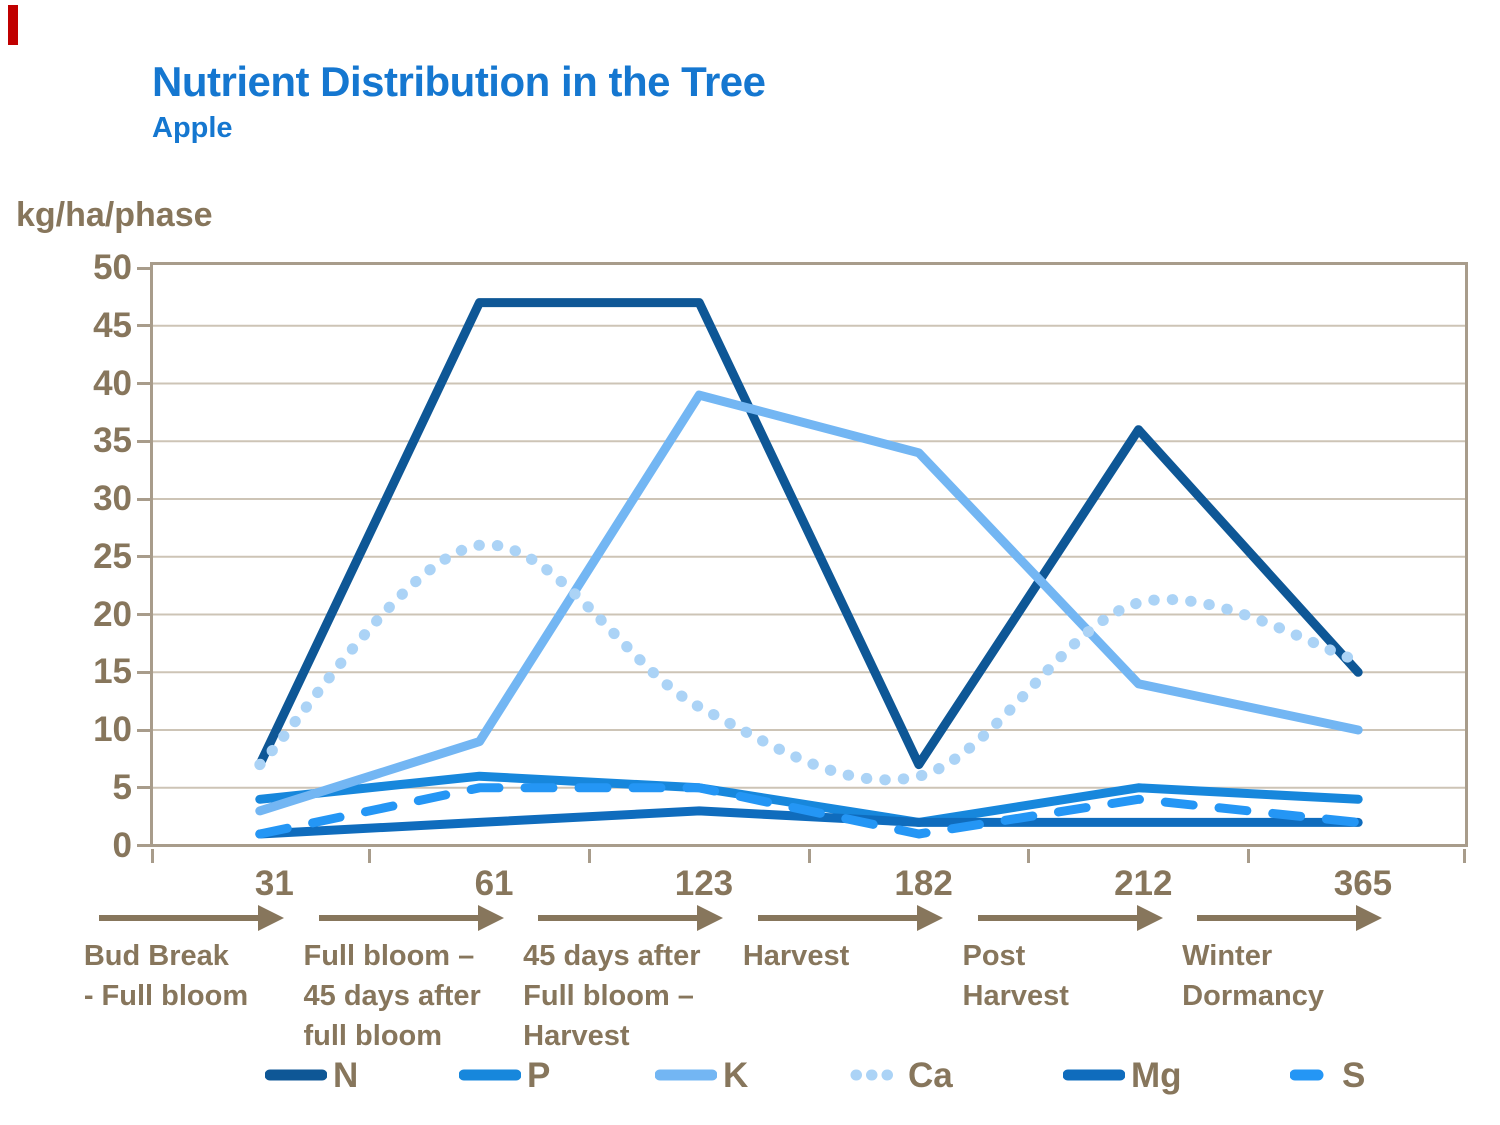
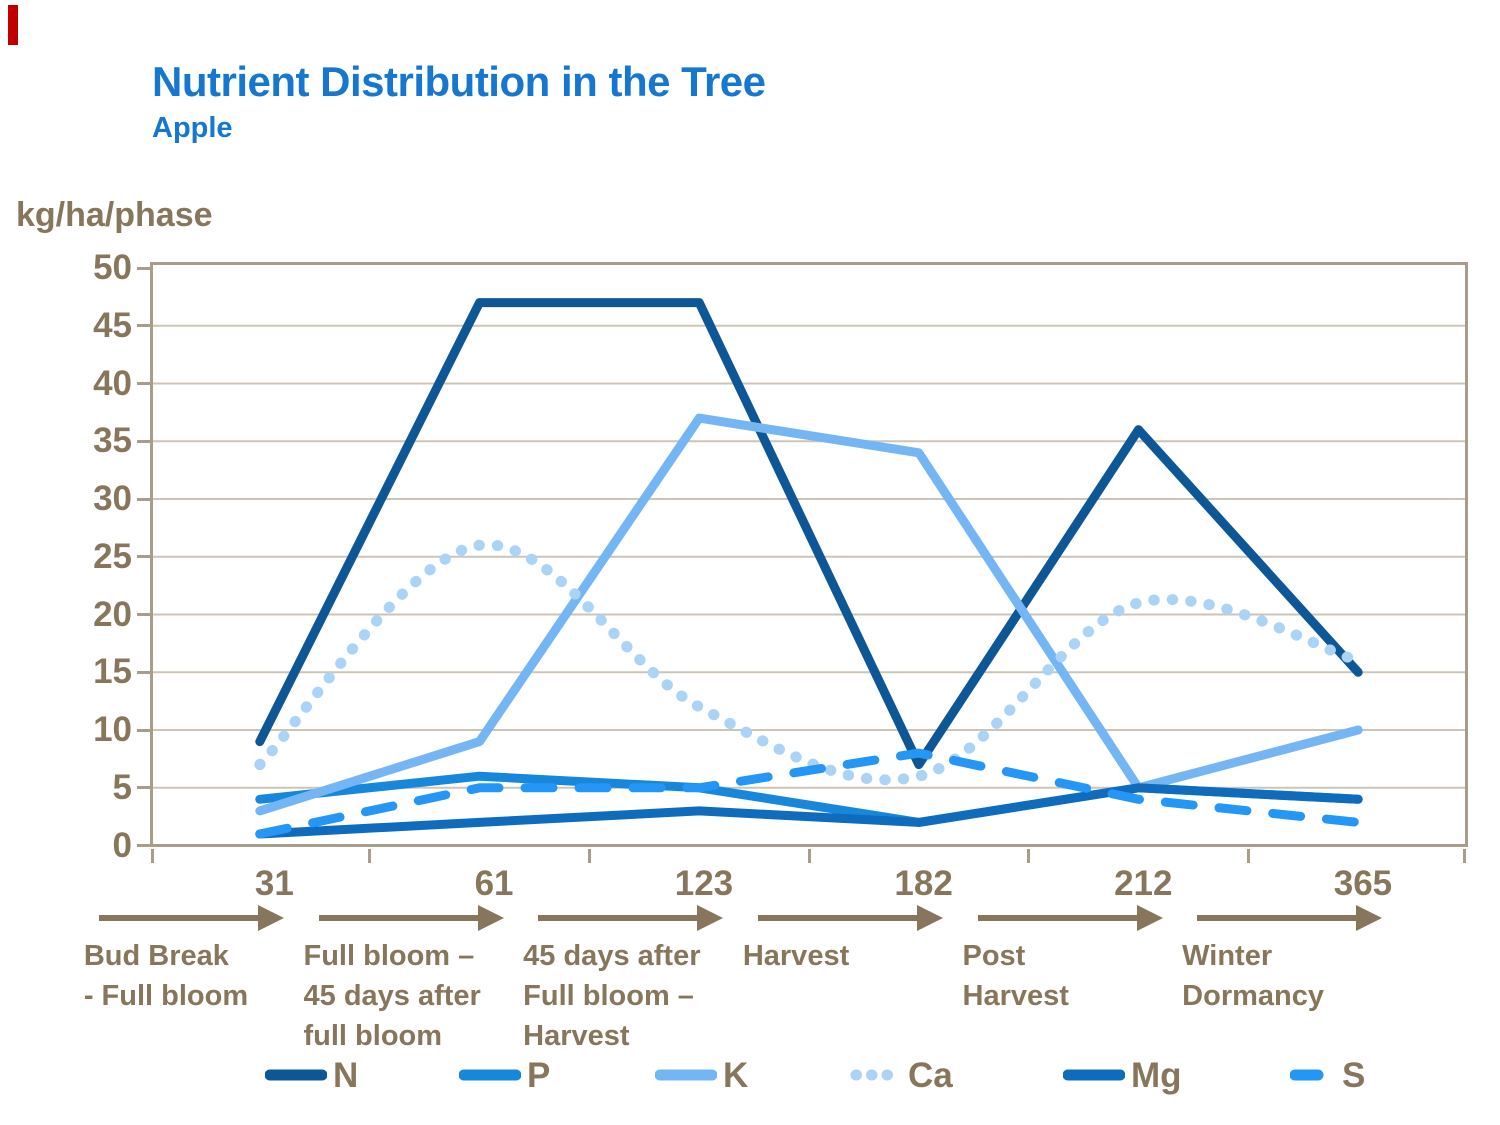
N/31: 7 -> 9
K/123: 39 -> 37
S/182: 1 -> 8
K/212: 14 -> 5
Mg/212: 2 -> 5
Mg/365: 2 -> 4
